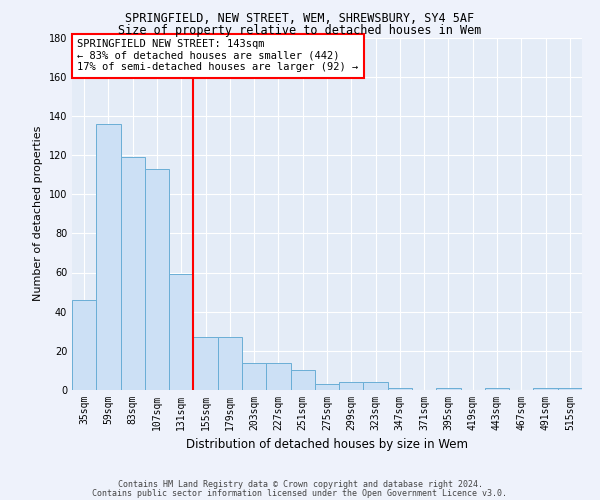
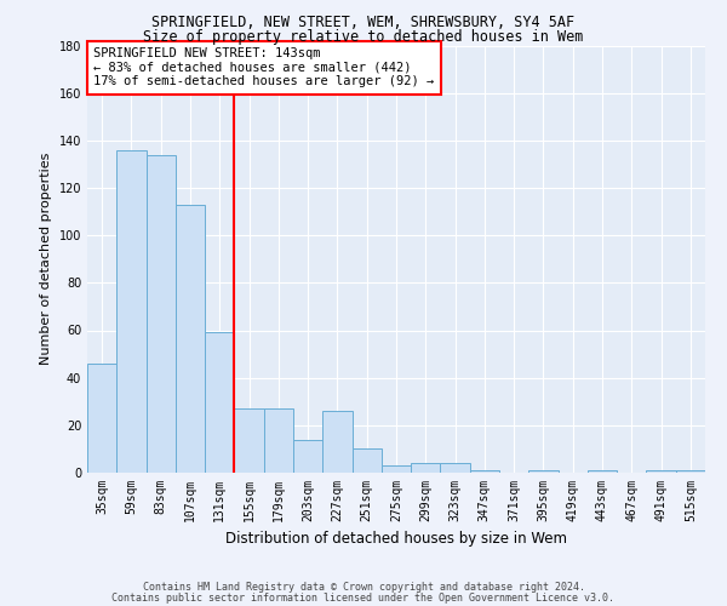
83sqm: 119 -> 134
227sqm: 14 -> 26
